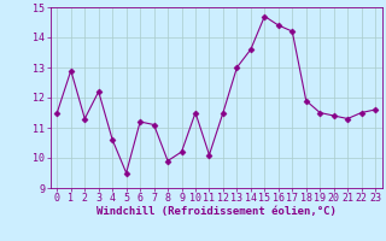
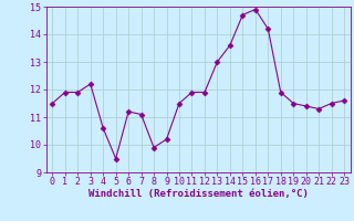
1: 12.9 -> 11.9
2: 11.3 -> 11.9
11: 10.1 -> 11.9
12: 11.5 -> 11.9
16: 14.4 -> 14.9
